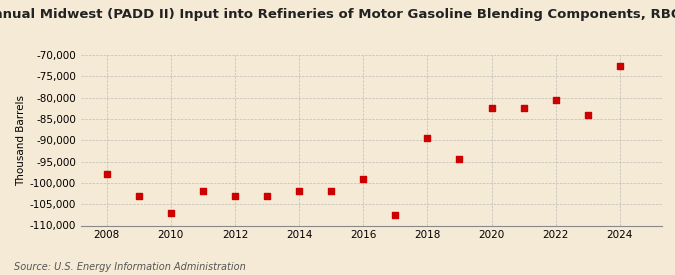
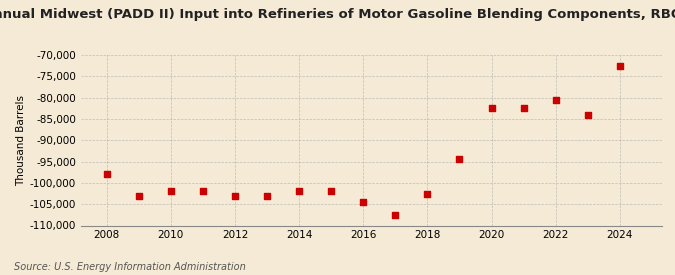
2010: -107,000 -> -102,000
2016: -99,000 -> -104,500
2018: -89,500 -> -102,500
